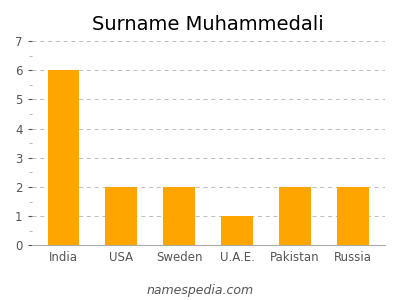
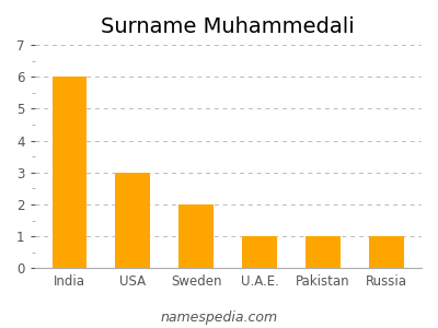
USA: 2 -> 3
Pakistan: 2 -> 1
Russia: 2 -> 1
